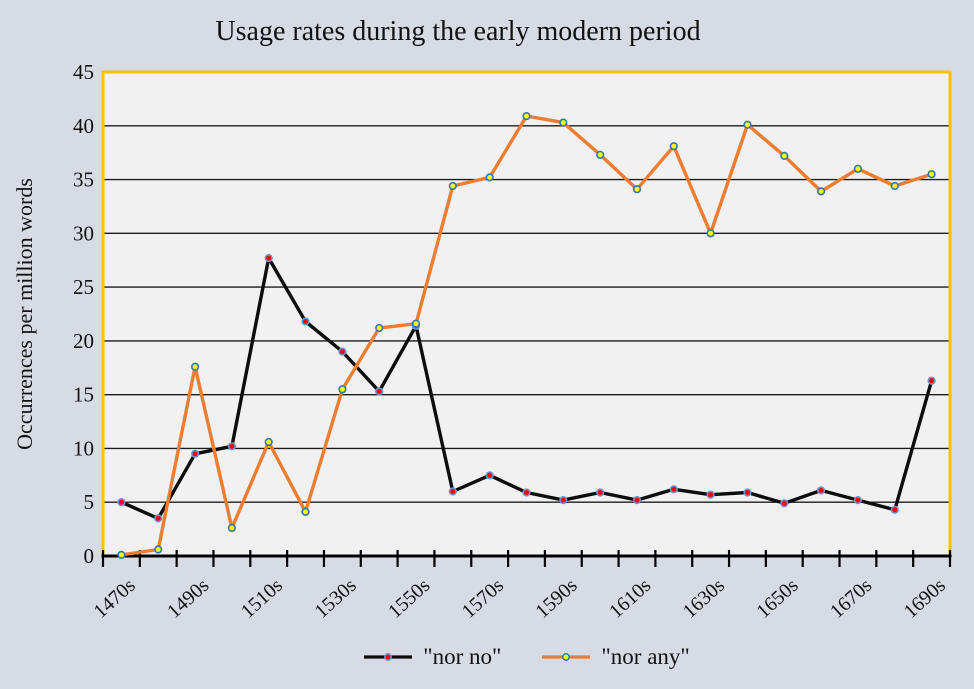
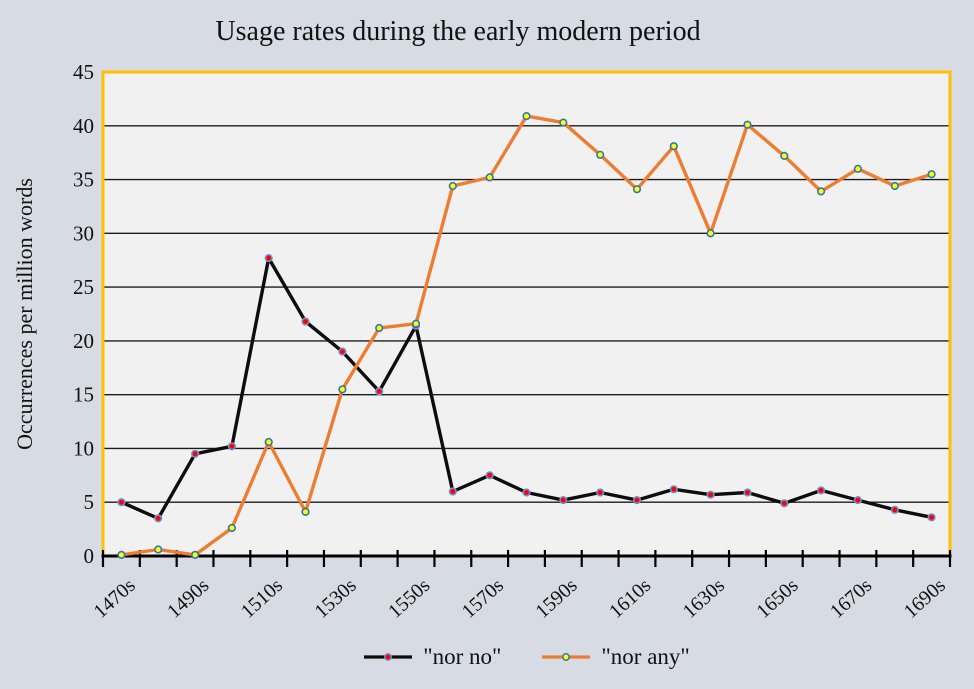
"nor any"/1490s: 17.6 -> 0.1
"nor no"/1690s: 16.3 -> 3.6
